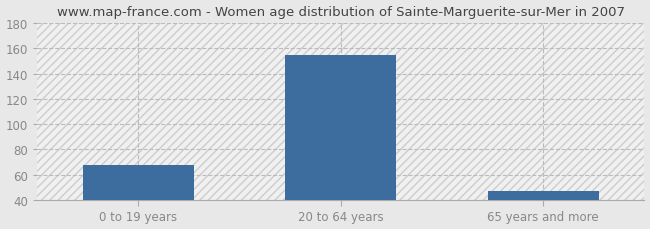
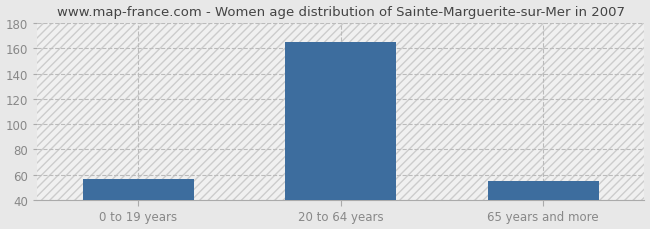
0 to 19 years: 68 -> 57
20 to 64 years: 155 -> 165
65 years and more: 47 -> 55
